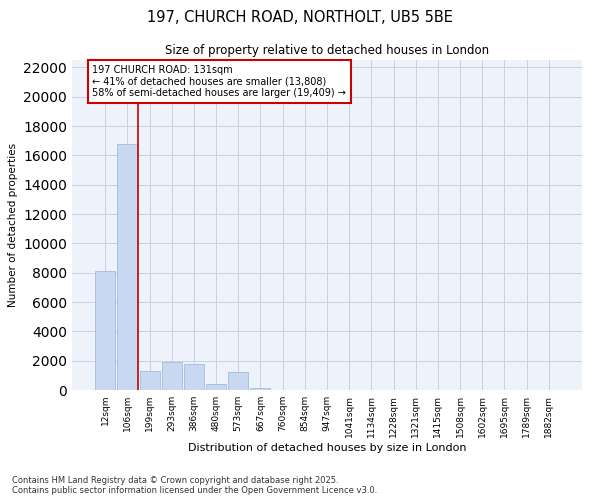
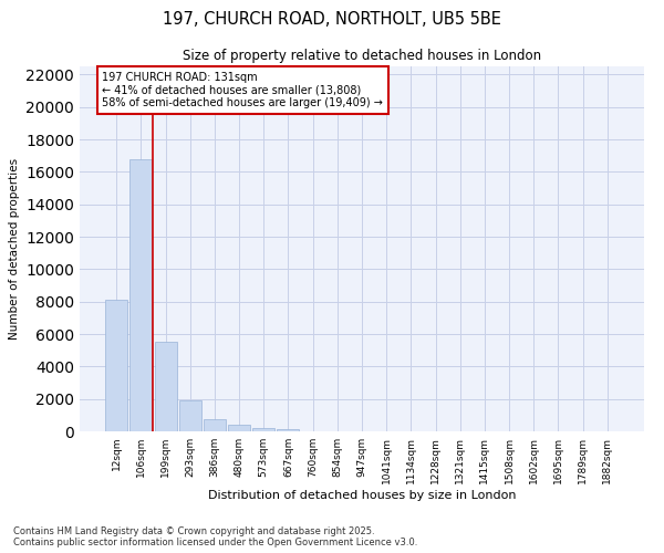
199sqm: 1300 -> 5500
386sqm: 1800 -> 800
573sqm: 1200 -> 200
